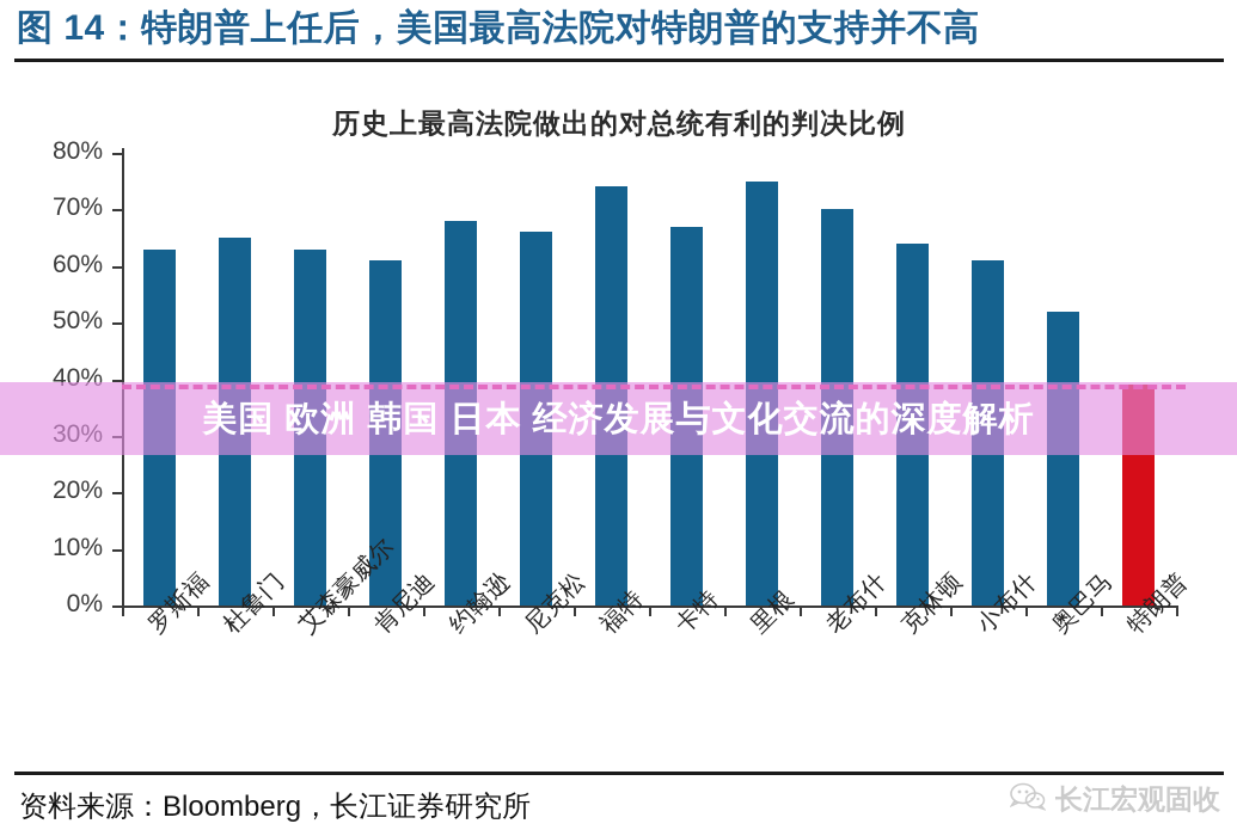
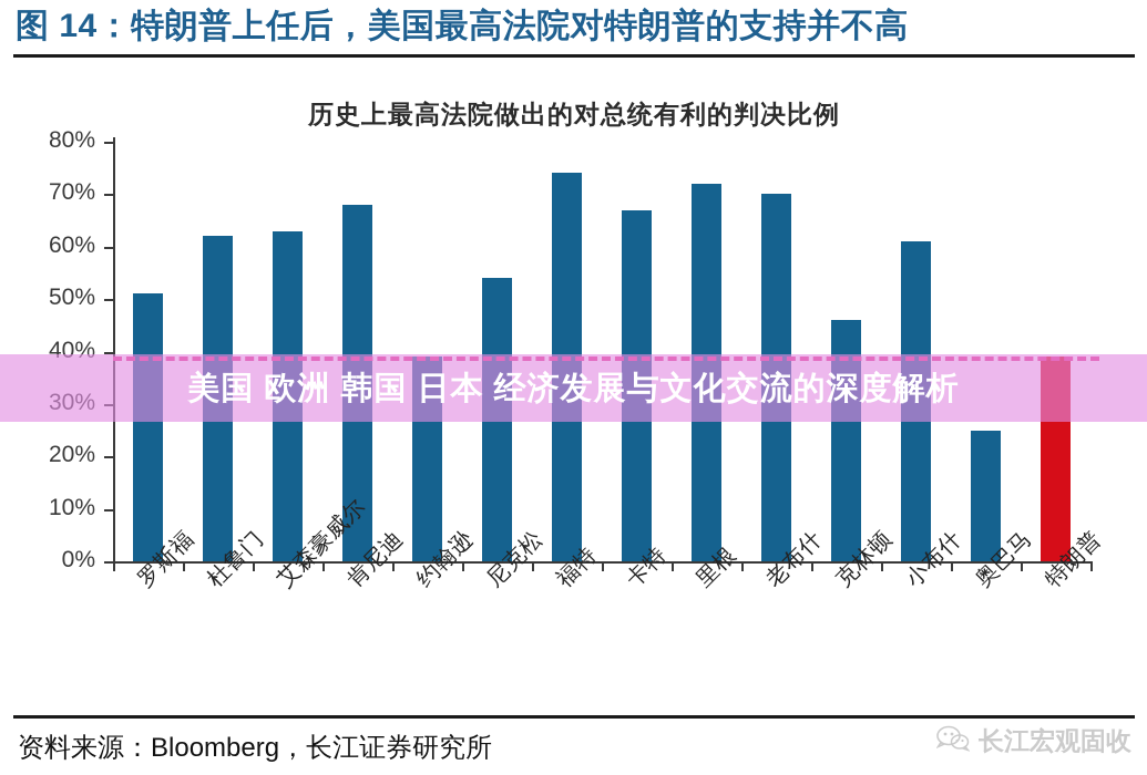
罗斯福: 63% -> 51%
杜鲁门: 65% -> 62%
肯尼迪: 61% -> 68%
约翰逊: 68% -> 39%
尼克松: 66% -> 54%
里根: 75% -> 72%
克林顿: 64% -> 46%
奥巴马: 52% -> 25%
